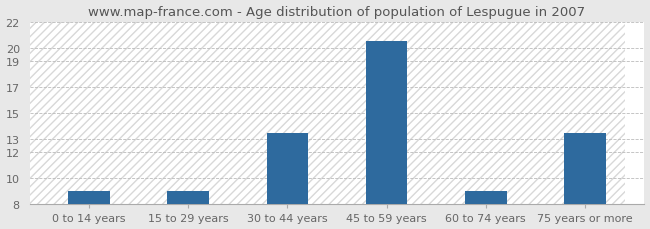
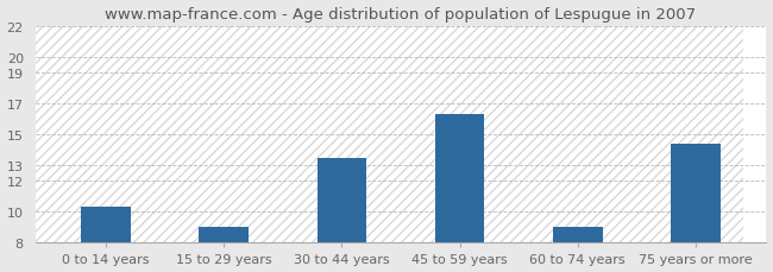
0 to 14 years: 9.0 -> 10.3
45 to 59 years: 20.5 -> 16.3
75 years or more: 13.5 -> 14.4
